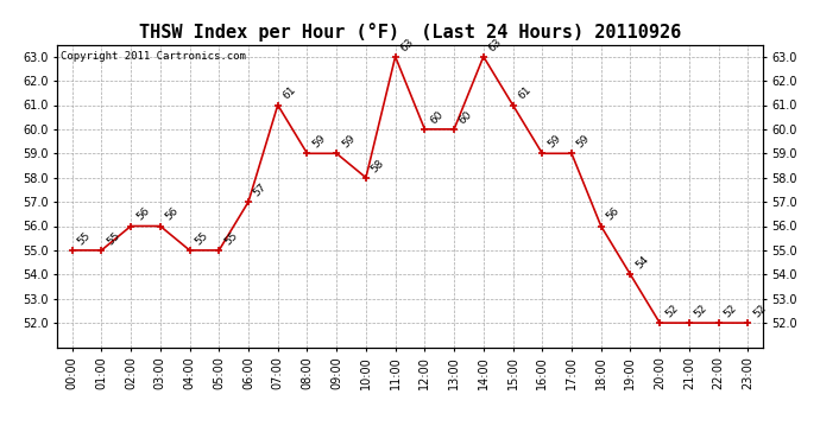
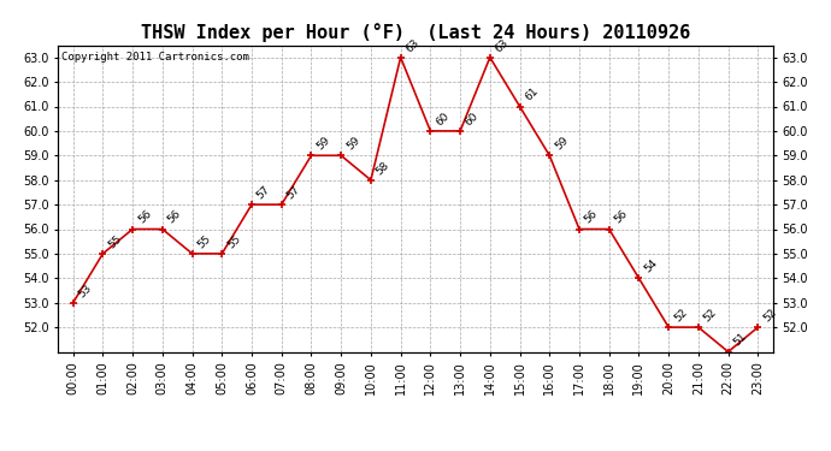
00:00: 55 -> 53
07:00: 61 -> 57
17:00: 59 -> 56
22:00: 52 -> 51
